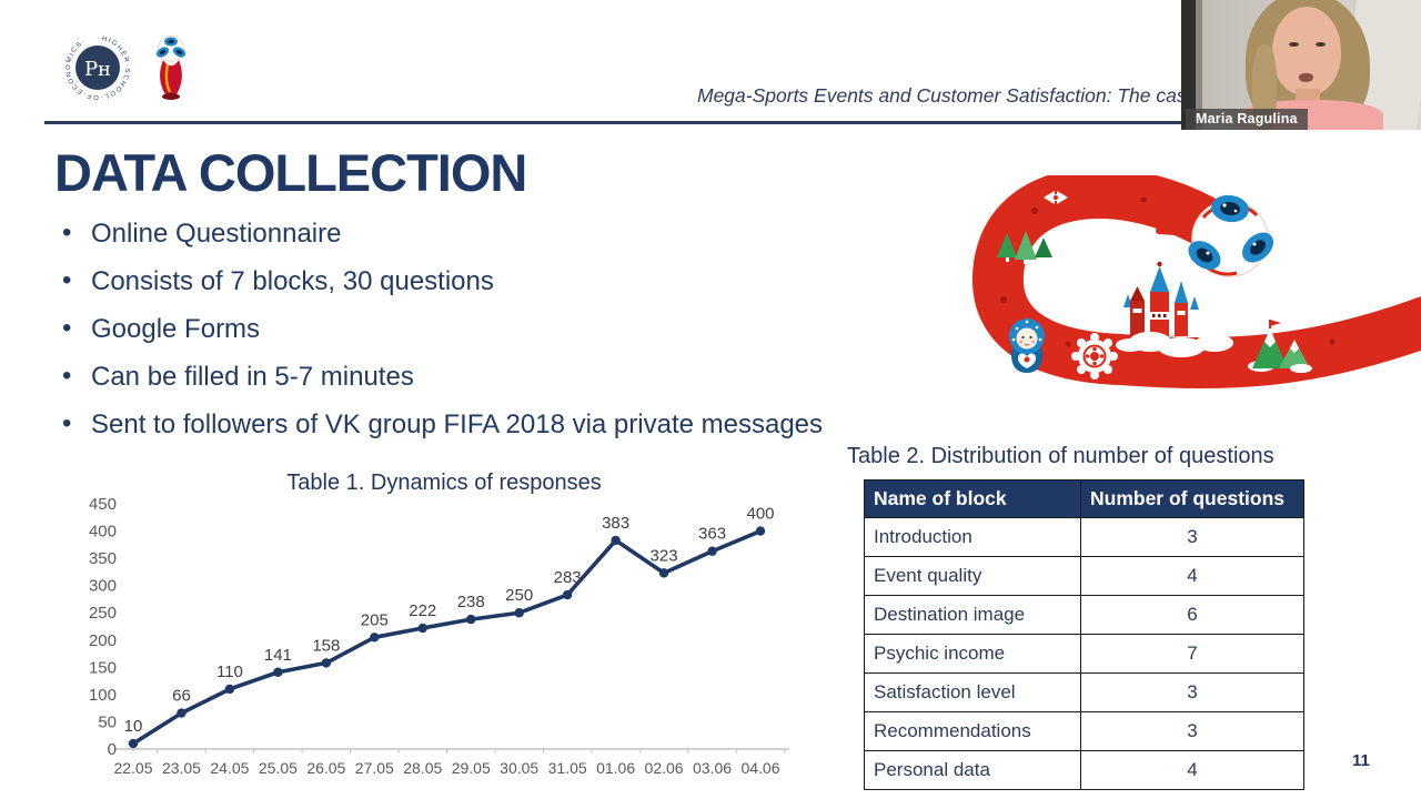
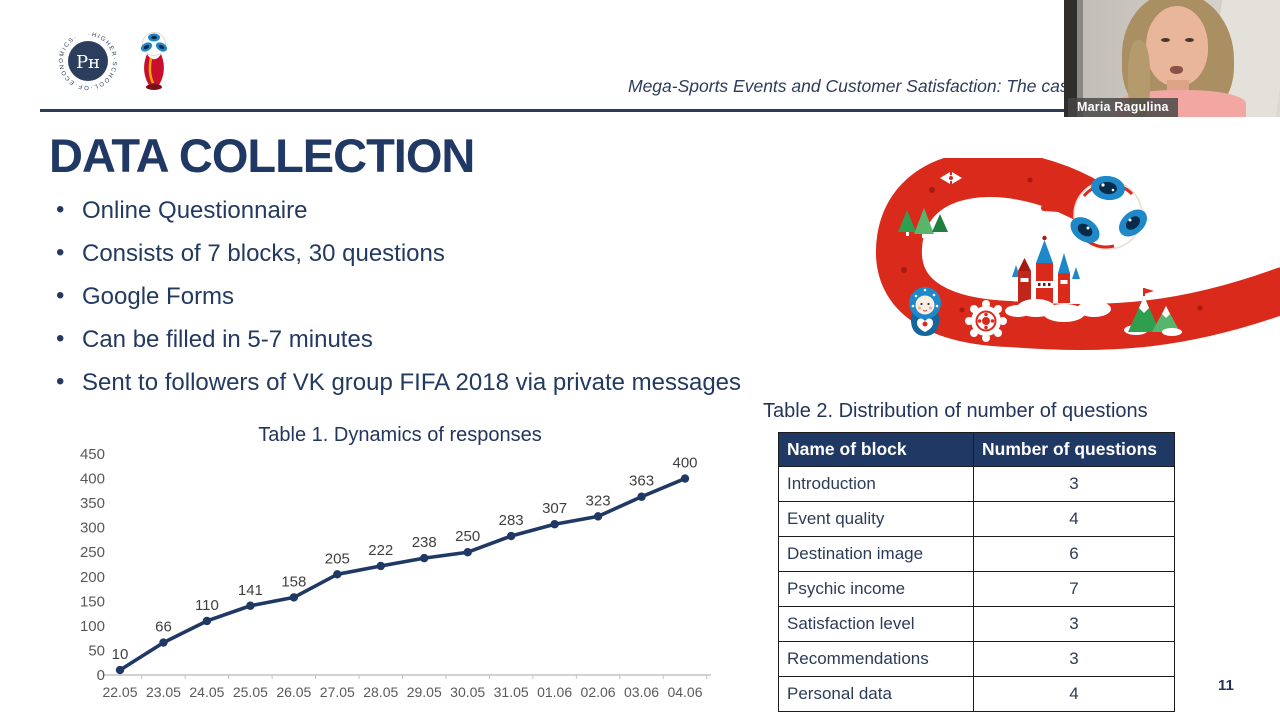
01.06: 383 -> 307
